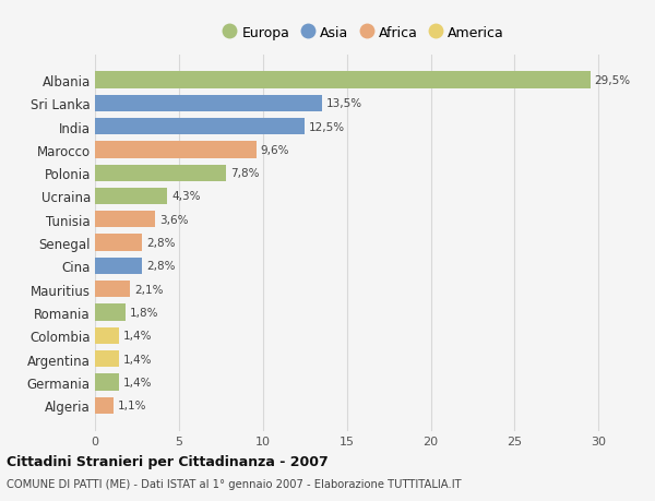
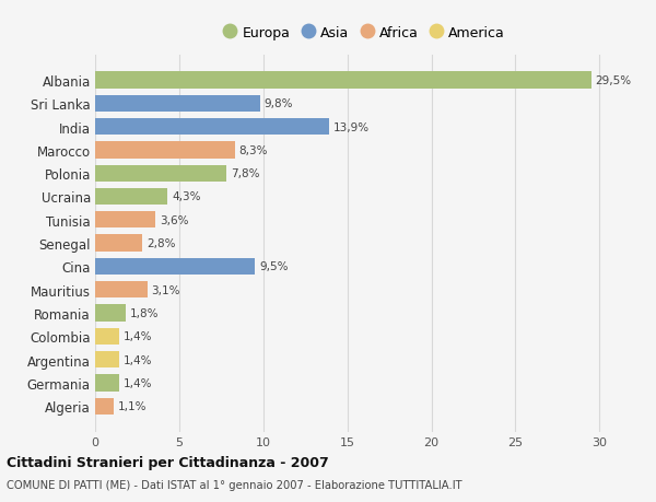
Sri Lanka: 13,5% -> 9,8%
India: 12,5% -> 13,9%
Marocco: 9,6% -> 8,3%
Cina: 2,8% -> 9,5%
Mauritius: 2,1% -> 3,1%
